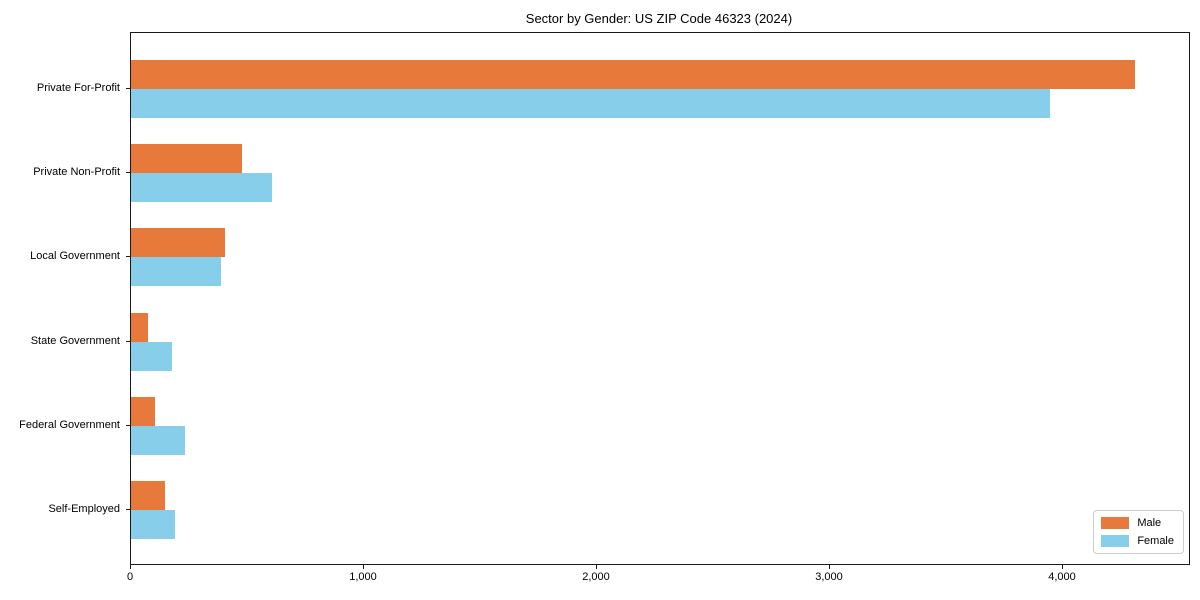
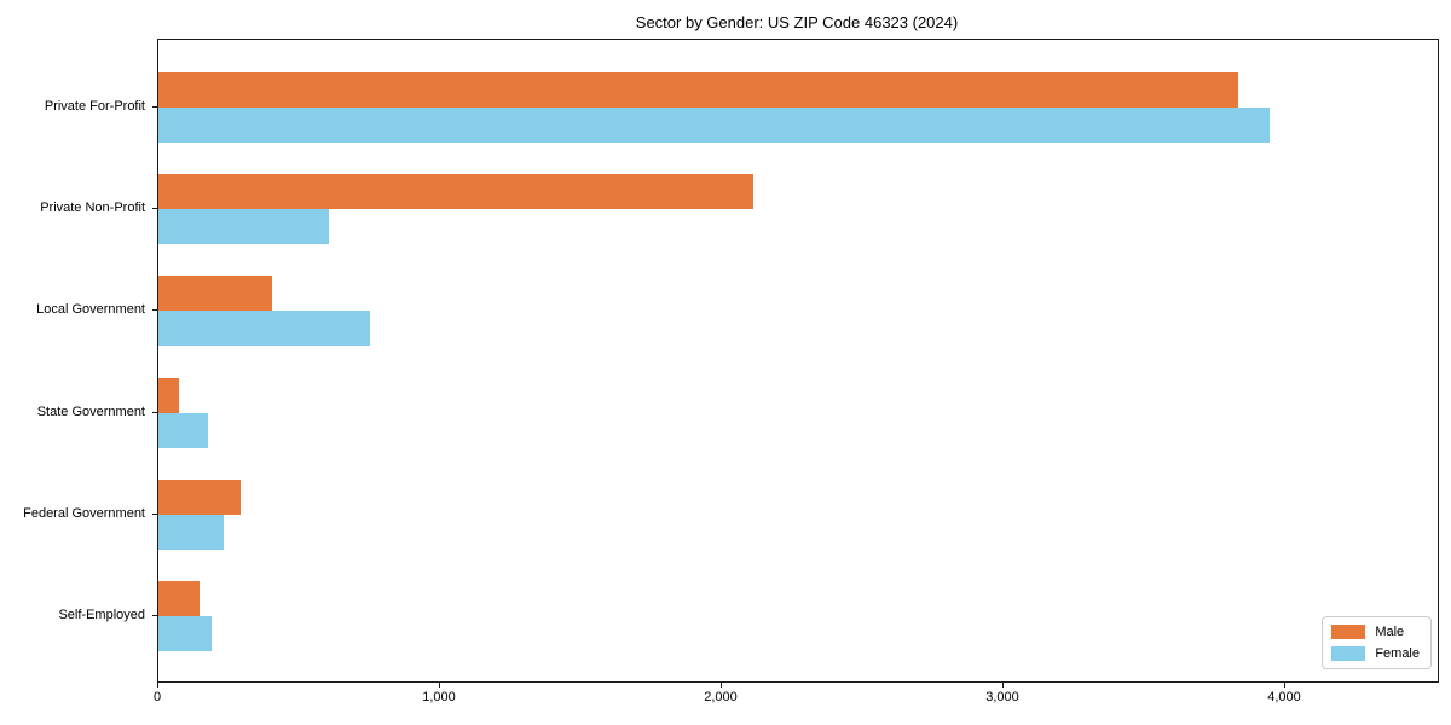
Male/Private For-Profit: 4310 -> 3830
Male/Private Non-Profit: 480 -> 2110
Female/Local Government: 380 -> 750
Male/Federal Government: 100 -> 290
